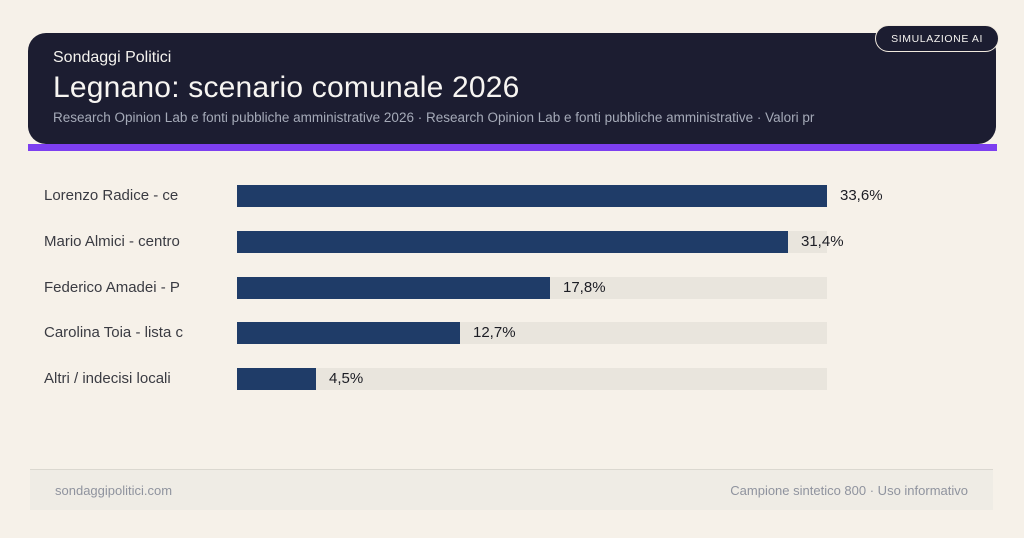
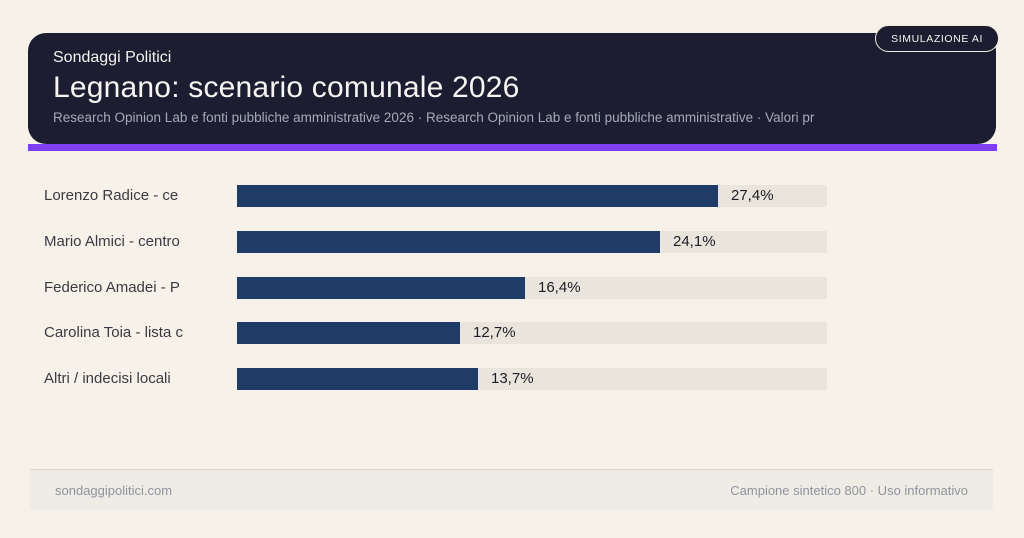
Lorenzo Radice - ce: 33,6% -> 27,4%
Mario Almici - centro: 31,4% -> 24,1%
Federico Amadei - P: 17,8% -> 16,4%
Altri / indecisi locali: 4,5% -> 13,7%
